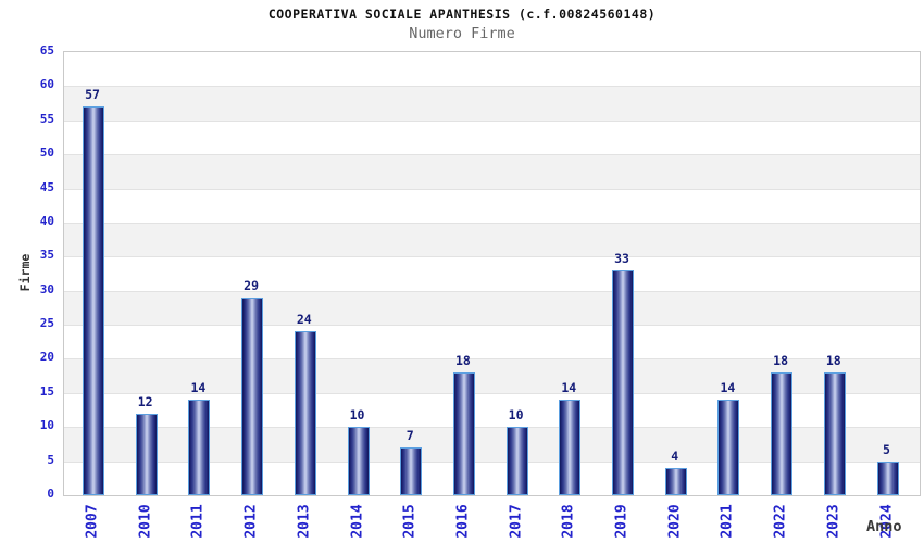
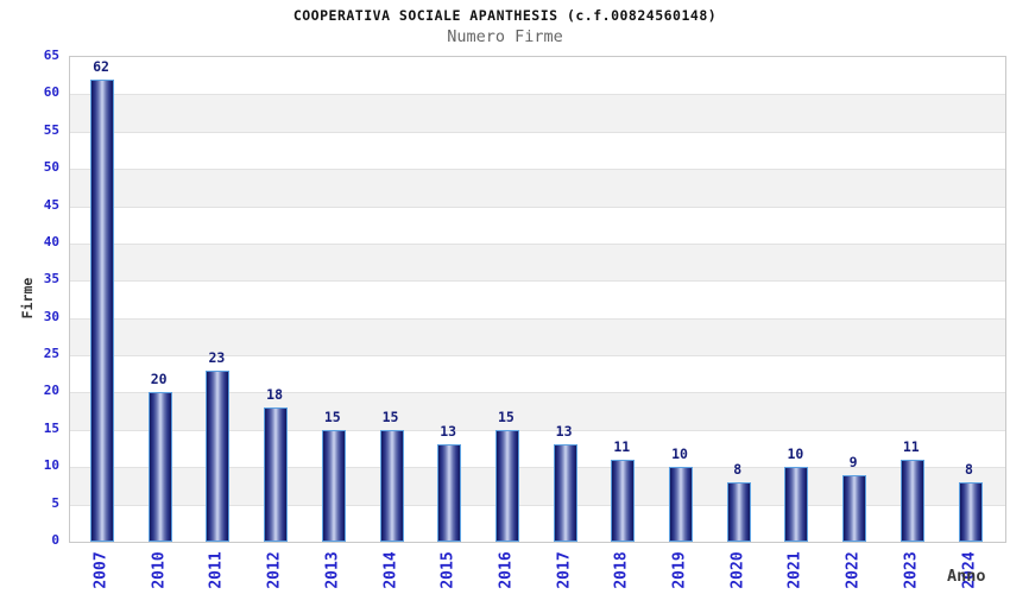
2007: 57 -> 62
2010: 12 -> 20
2011: 14 -> 23
2012: 29 -> 18
2013: 24 -> 15
2014: 10 -> 15
2015: 7 -> 13
2016: 18 -> 15
2017: 10 -> 13
2018: 14 -> 11
2019: 33 -> 10
2020: 4 -> 8
2021: 14 -> 10
2022: 18 -> 9
2023: 18 -> 11
2024: 5 -> 8
